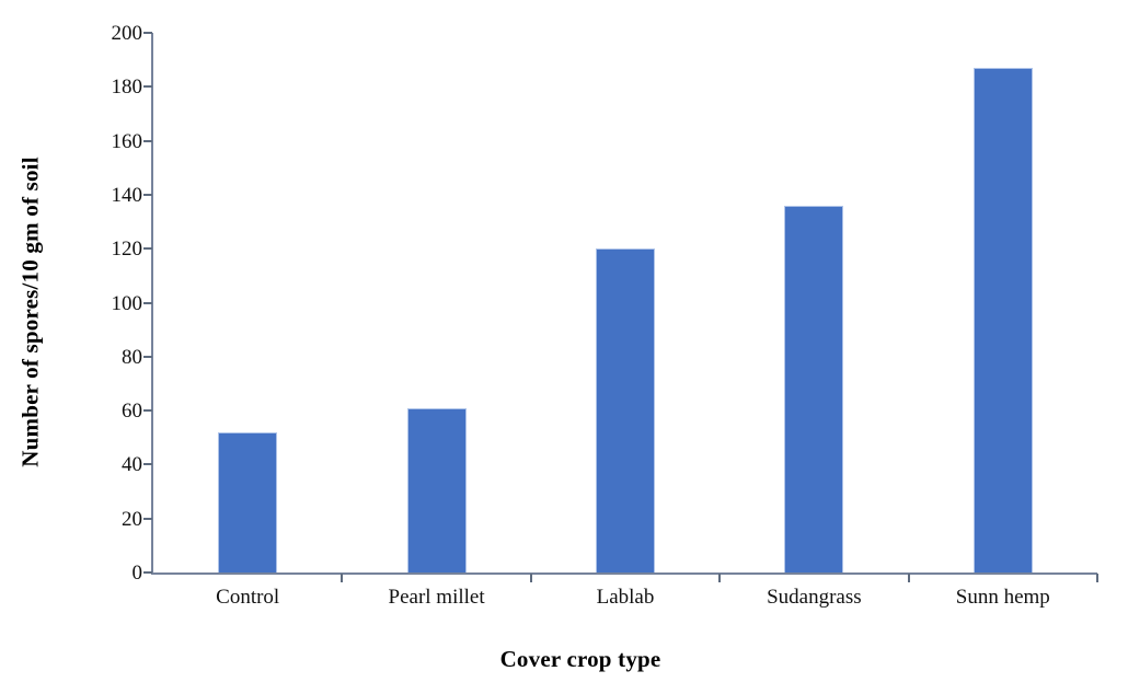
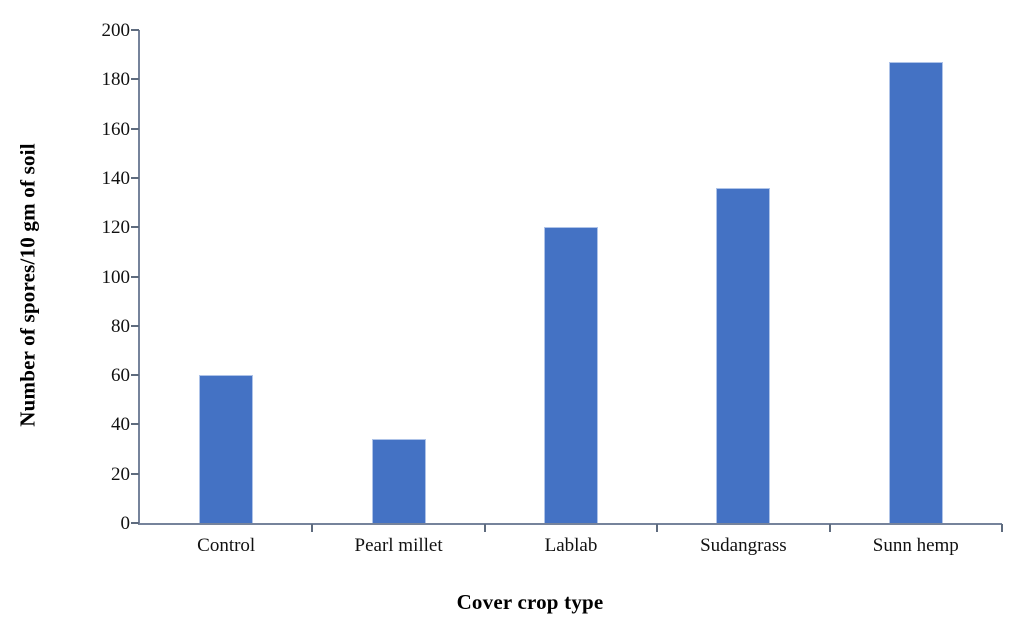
Control: 52 -> 60
Pearl millet: 61 -> 34
